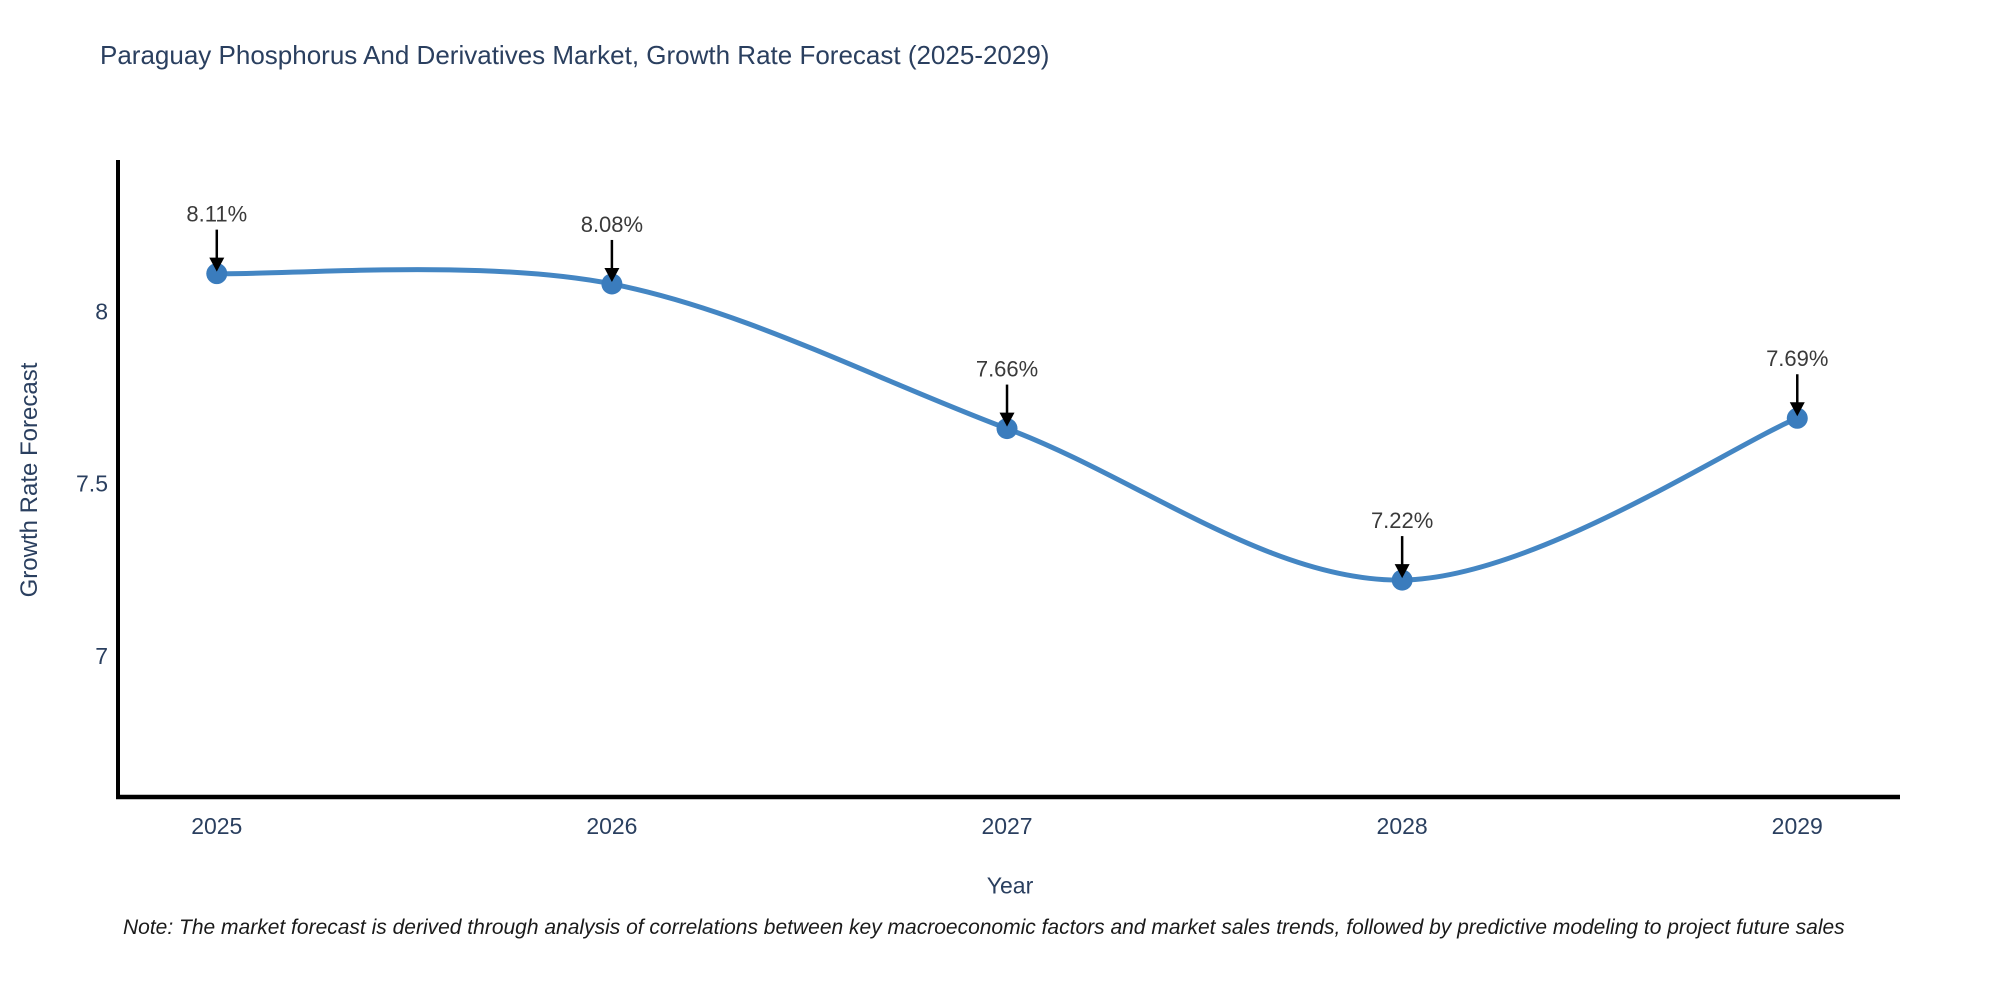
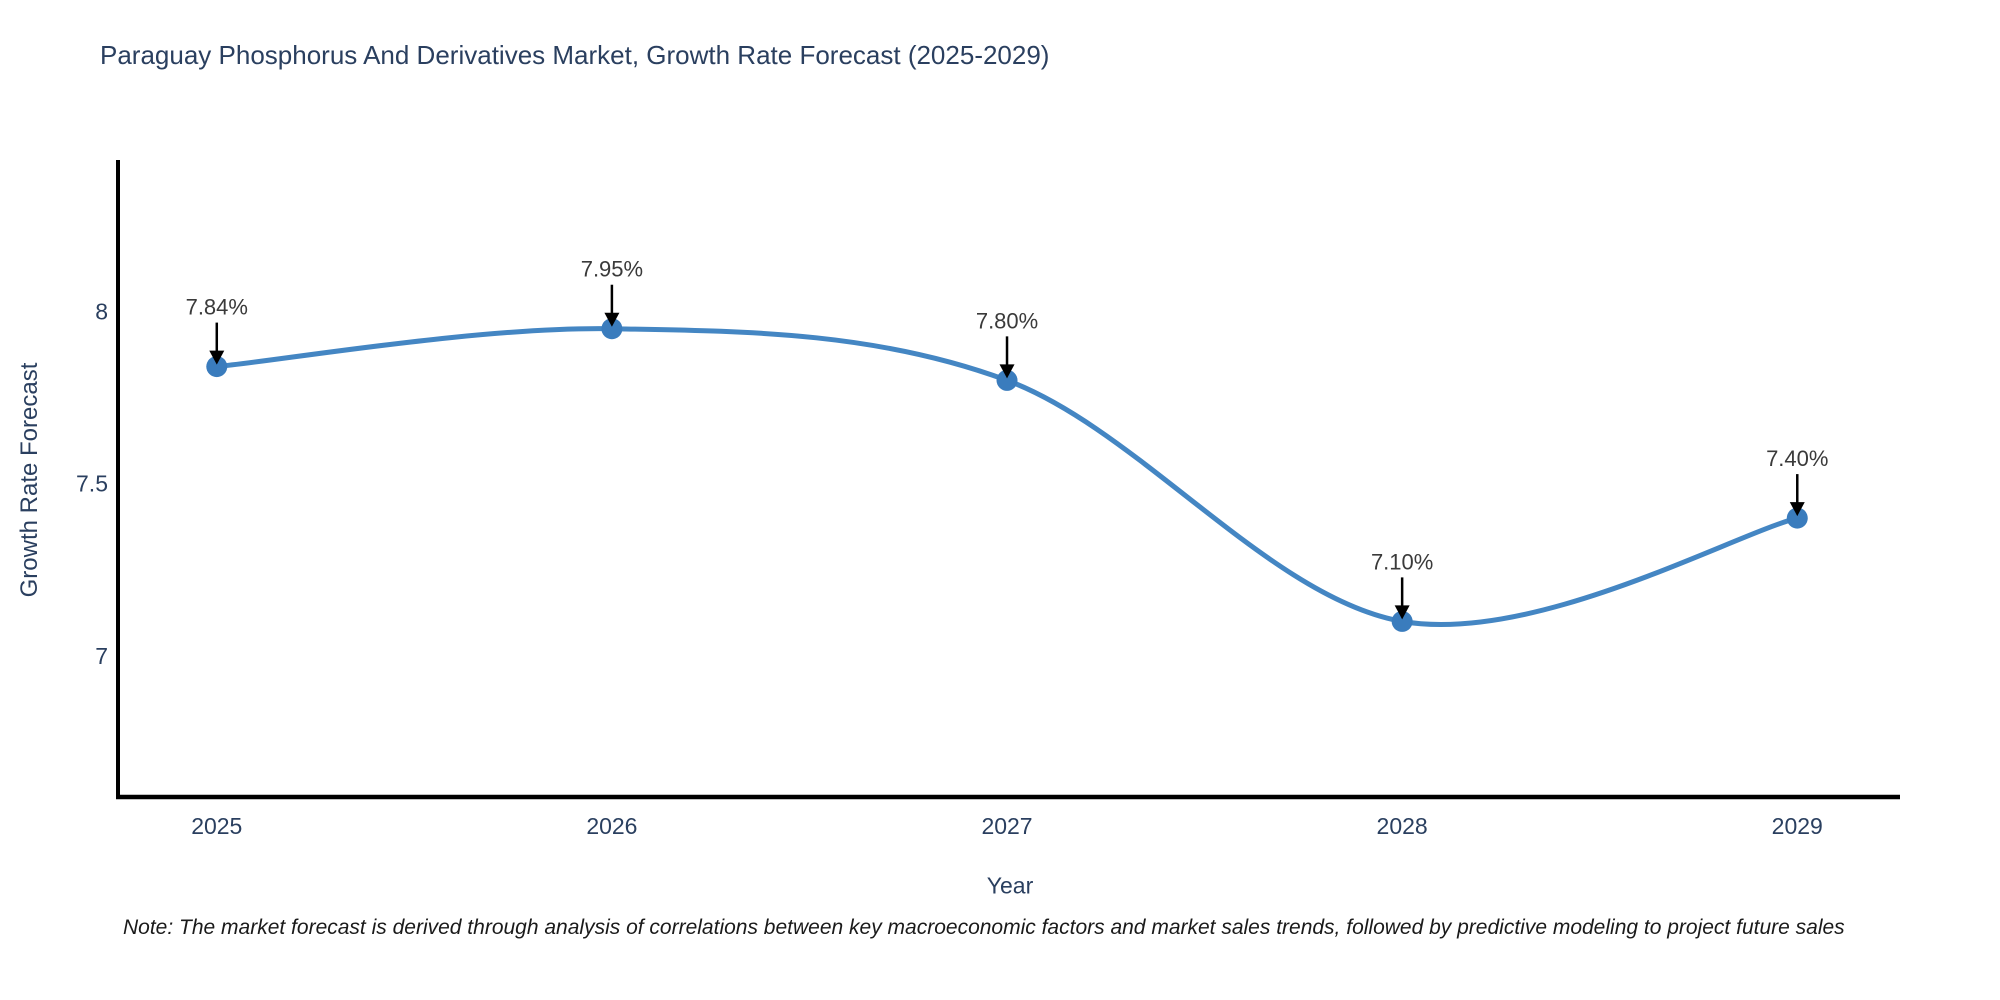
2025: 8.11% -> 7.84%
2026: 8.08% -> 7.95%
2027: 7.66% -> 7.80%
2028: 7.22% -> 7.10%
2029: 7.69% -> 7.40%
